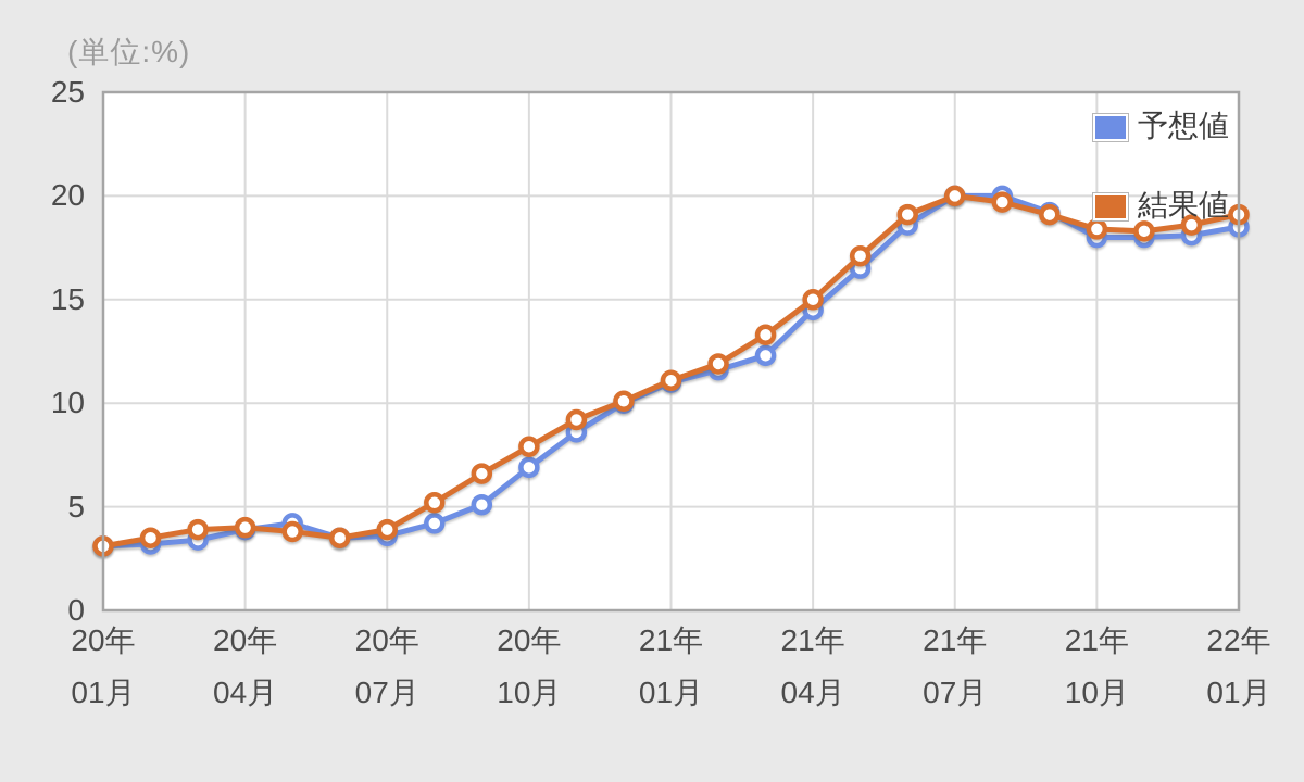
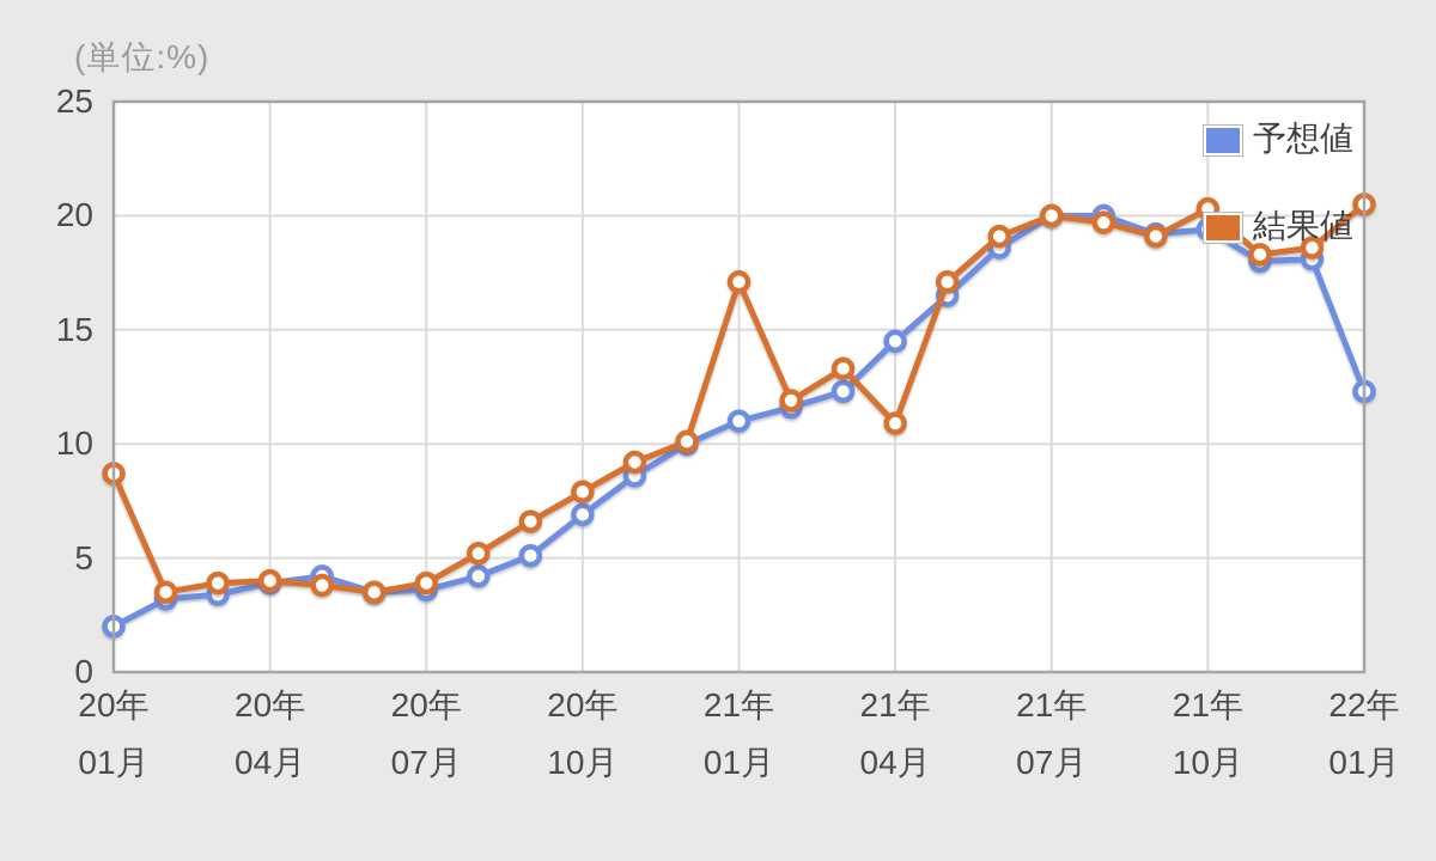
予想値/20年01月: 3.1 -> 2.0
結果値/20年01月: 3.1 -> 8.7
結果値/21年01月: 11.1 -> 17.1
結果値/21年04月: 15.0 -> 10.9
予想値/21年10月: 18.0 -> 19.4
結果値/21年10月: 18.4 -> 20.3
予想値/22年01月: 18.5 -> 12.3
結果値/22年01月: 19.1 -> 20.5
